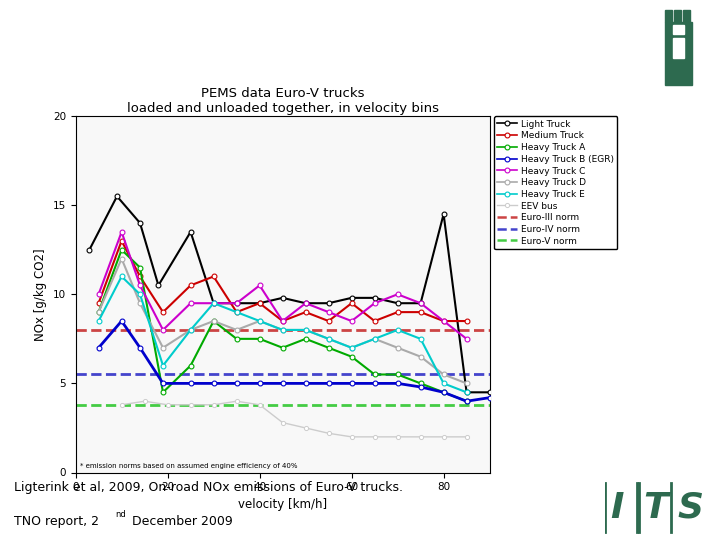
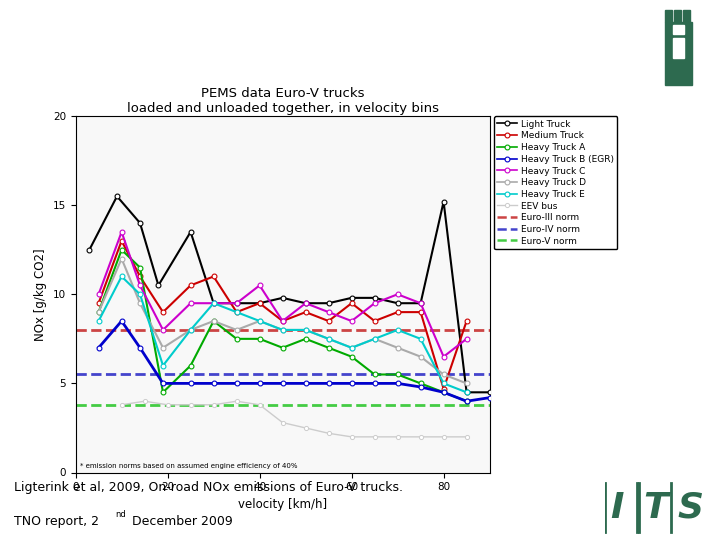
Light Truck/80: 14.5 -> 15.2
Medium Truck/80: 8.5 -> 4.7
Heavy Truck C/80: 8.5 -> 6.5
